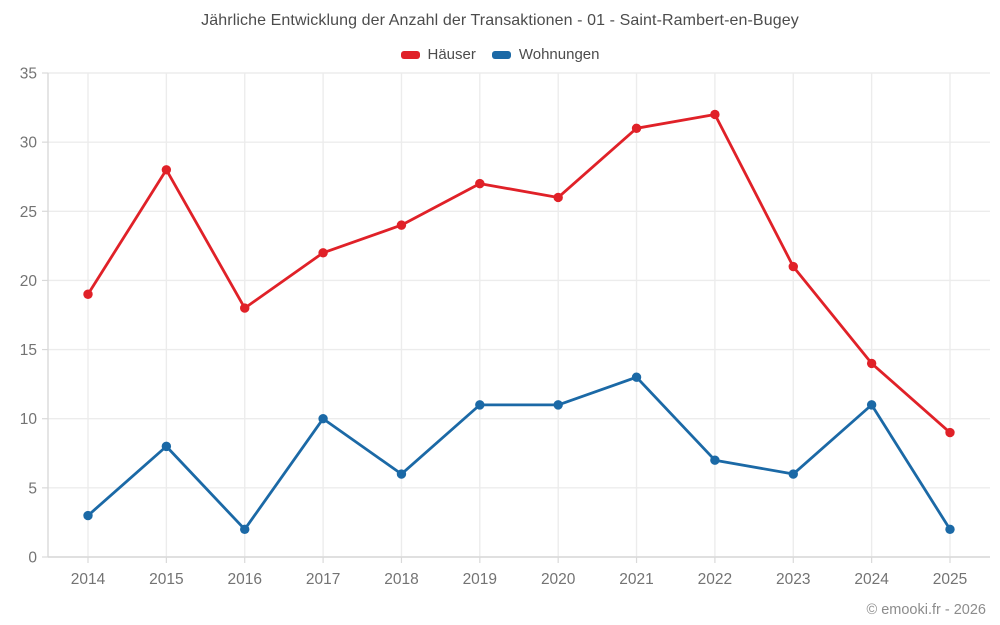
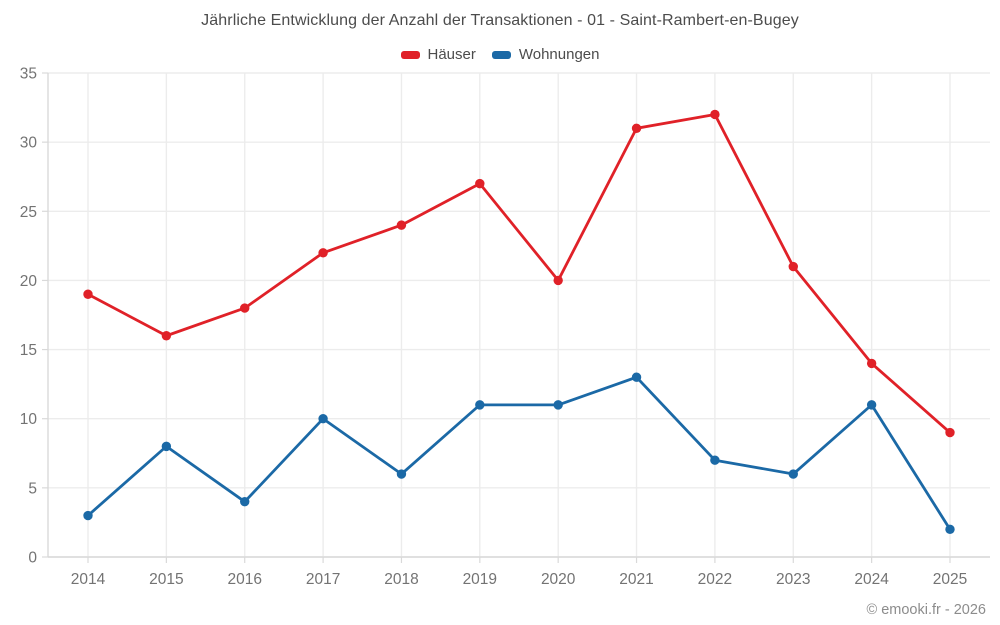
Häuser/2015: 28 -> 16
Wohnungen/2016: 2 -> 4
Häuser/2020: 26 -> 20
